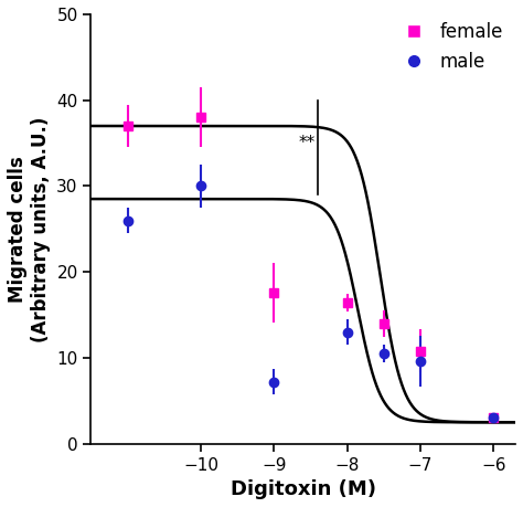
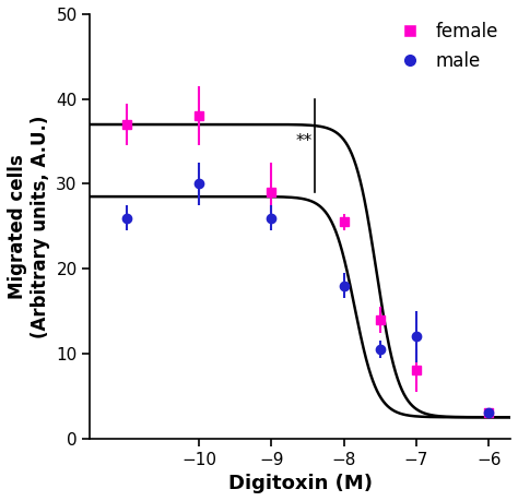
female/−9: 17.6 -> 29.0
male/−9: 7.2 -> 26.0
female/−8: 16.4 -> 25.5
male/−8: 13.0 -> 18.0
female/−7: 10.8 -> 8.0
male/−7: 9.6 -> 12.0
